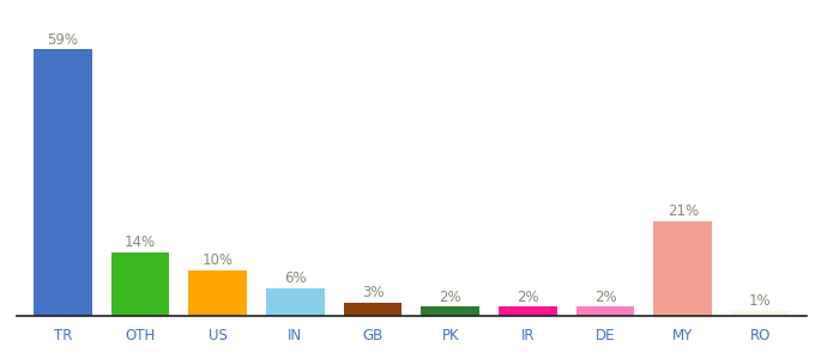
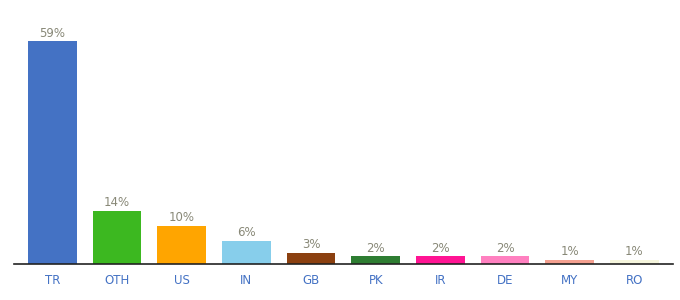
MY: 21% -> 1%
